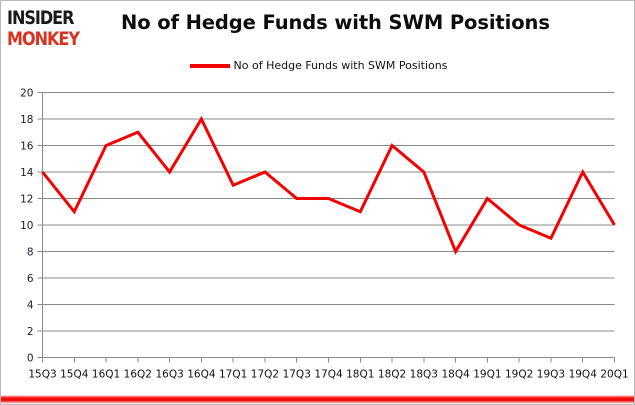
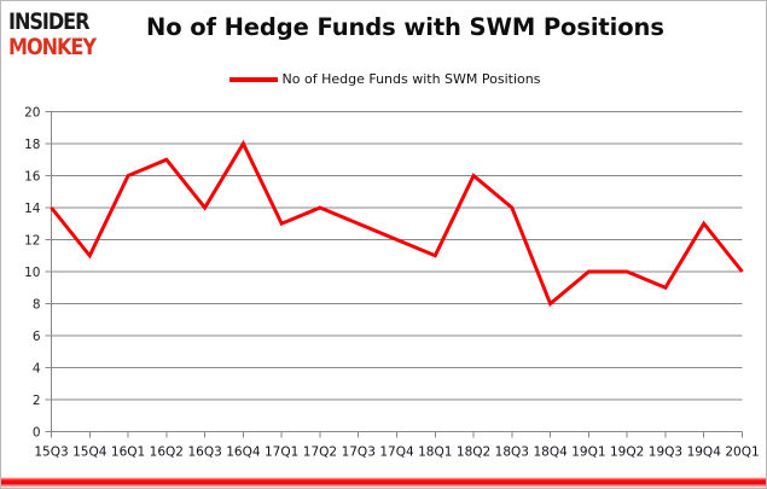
17Q3: 12 -> 13
19Q1: 12 -> 10
19Q4: 14 -> 13
